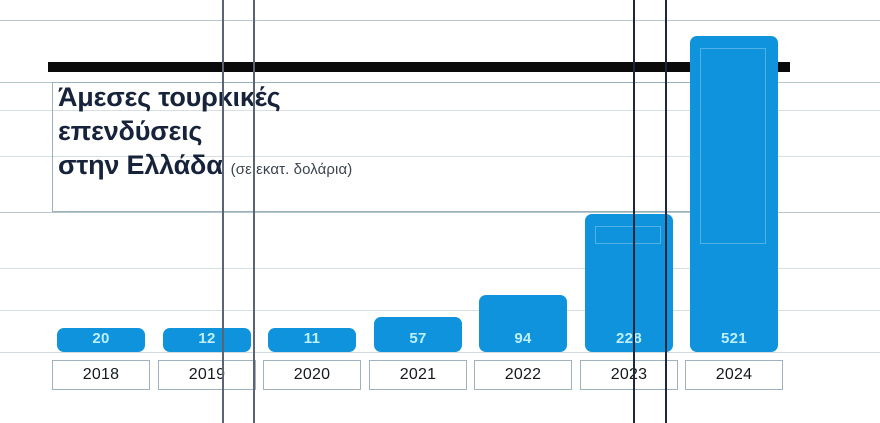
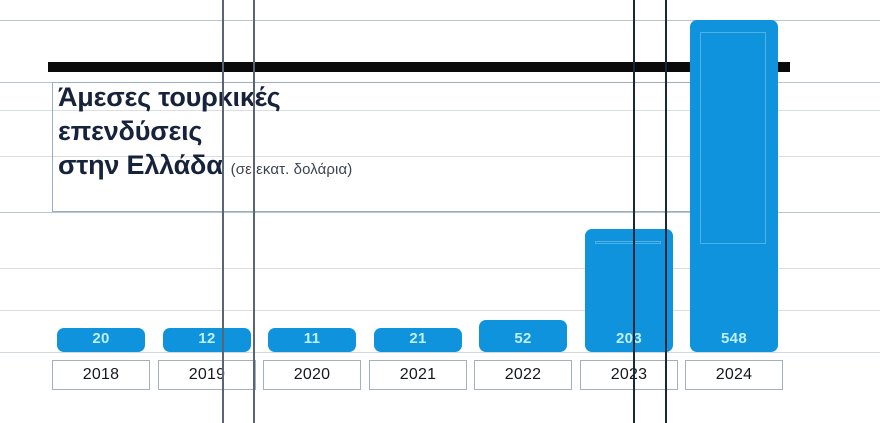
2021: 57 -> 21
2022: 94 -> 52
2023: 228 -> 203
2024: 521 -> 548
